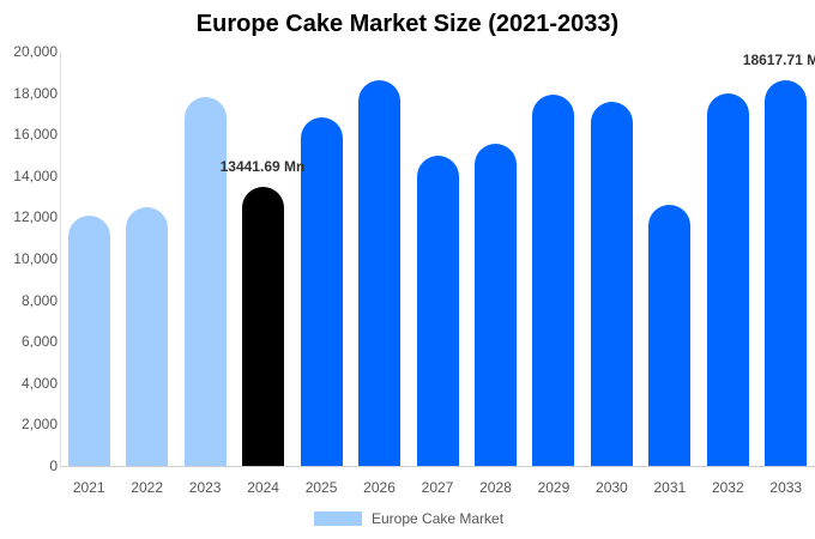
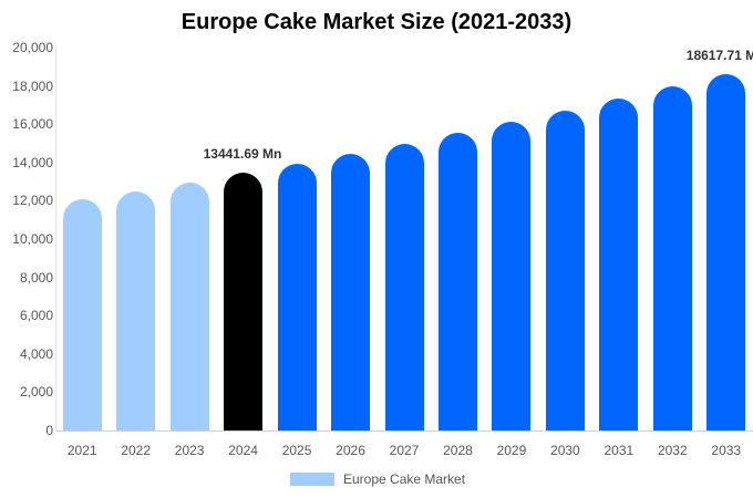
2023: 17800 -> 13000
2025: 16800 -> 13900
2026: 18600 -> 14500
2029: 17900 -> 16100
2030: 17600 -> 16700
2031: 12600 -> 17300
